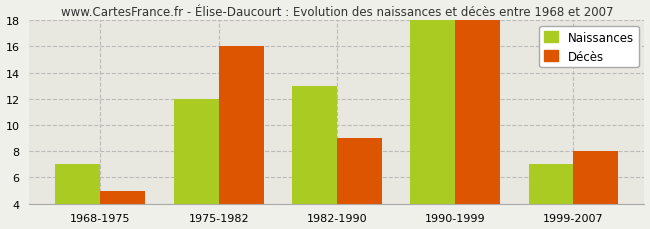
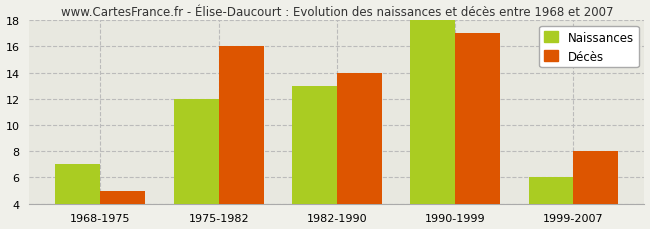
Décès/1982-1990: 9 -> 14
Décès/1990-1999: 18 -> 17
Naissances/1999-2007: 7 -> 6
